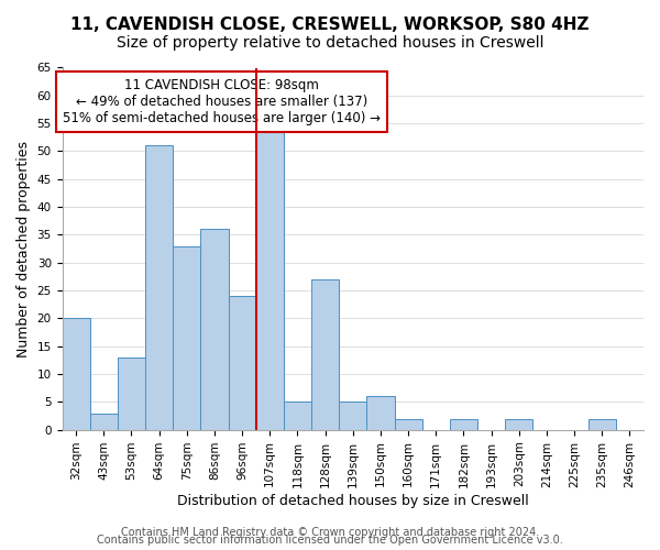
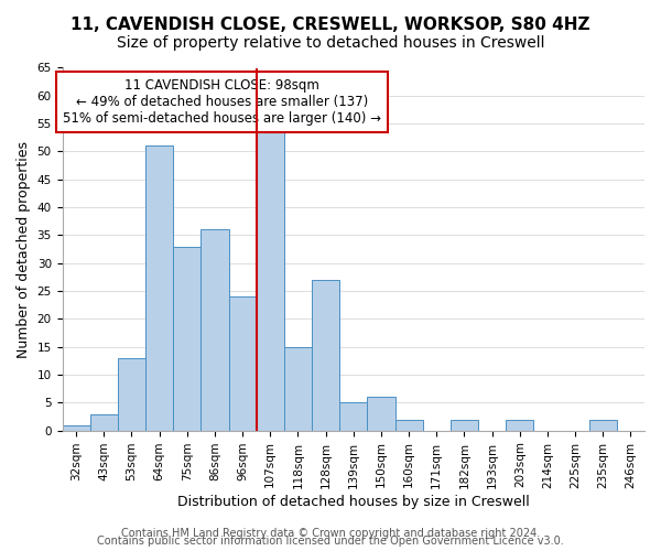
32sqm: 20 -> 1
118sqm: 5 -> 15
